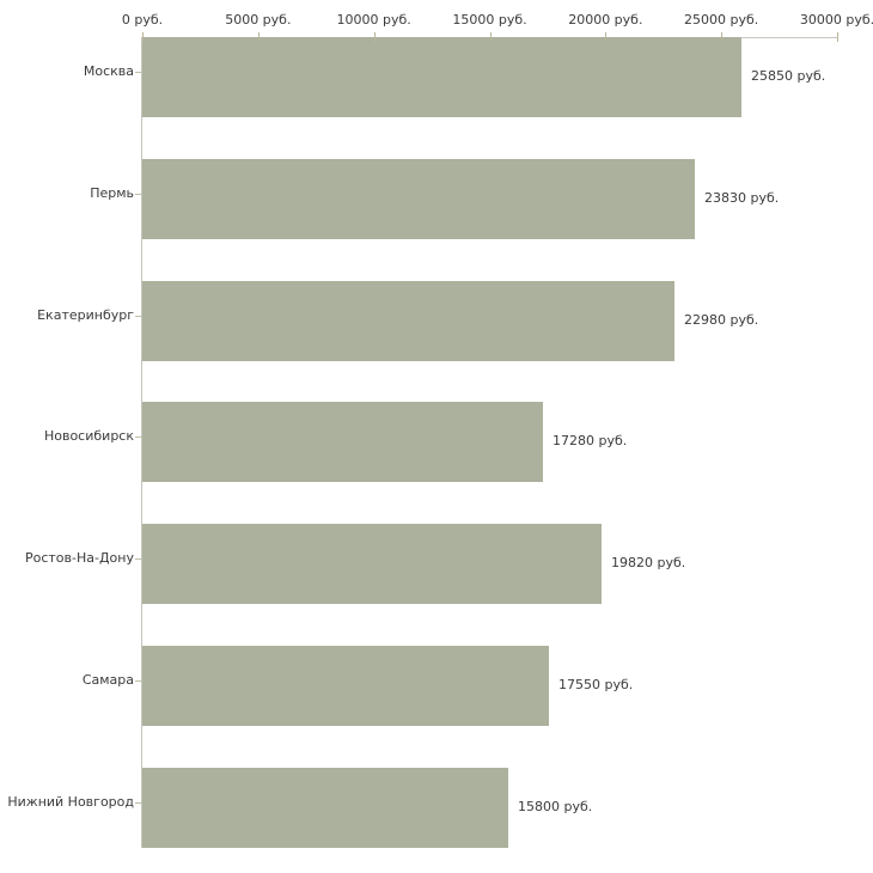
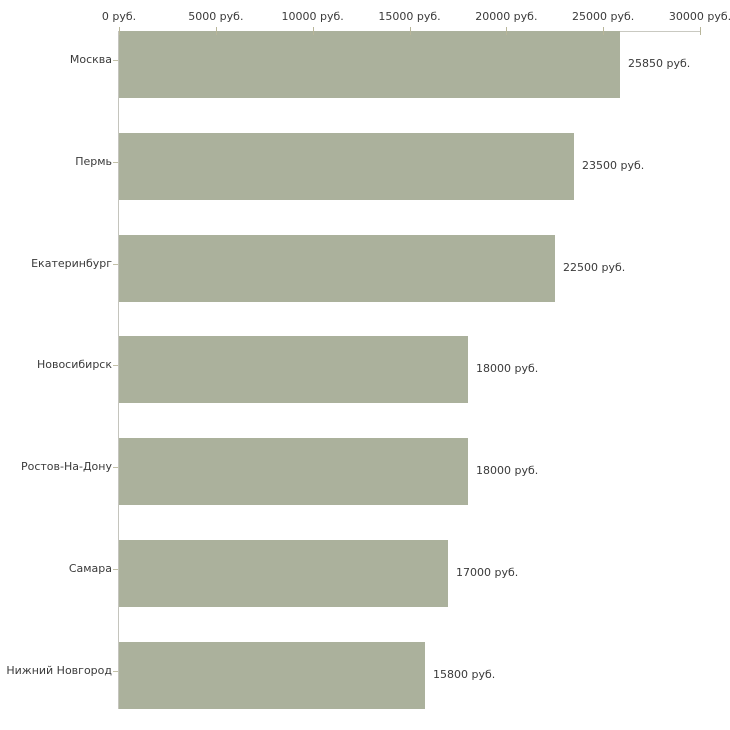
Пермь: 23830 -> 23500
Екатеринбург: 22980 -> 22500
Новосибирск: 17280 -> 18000
Ростов-На-Дону: 19820 -> 18000
Самара: 17550 -> 17000
